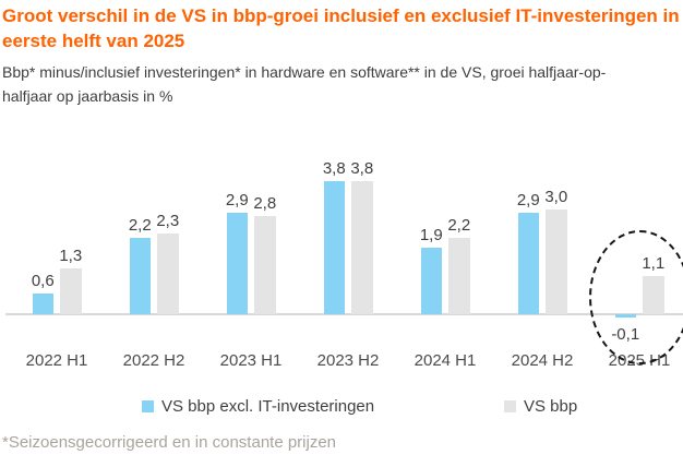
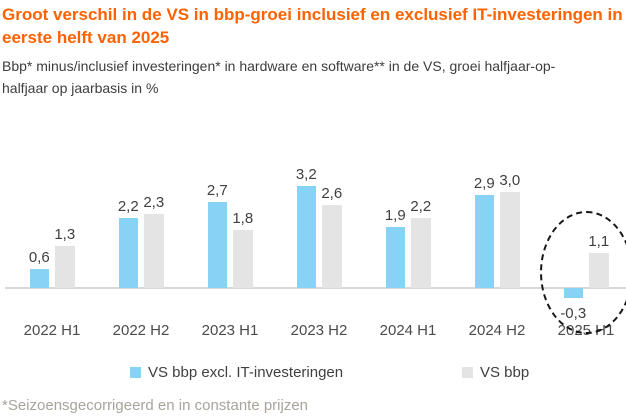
VS bbp excl. IT-investeringen/2023 H1: 2,9 -> 2,7
VS bbp/2023 H1: 2,8 -> 1,8
VS bbp excl. IT-investeringen/2023 H2: 3,8 -> 3,2
VS bbp/2023 H2: 3,8 -> 2,6
VS bbp excl. IT-investeringen/2025 H1: -0,1 -> -0,3
